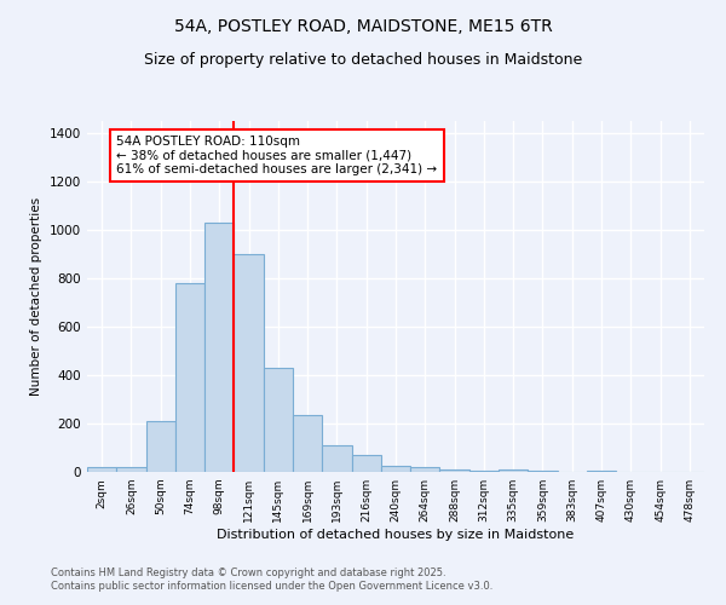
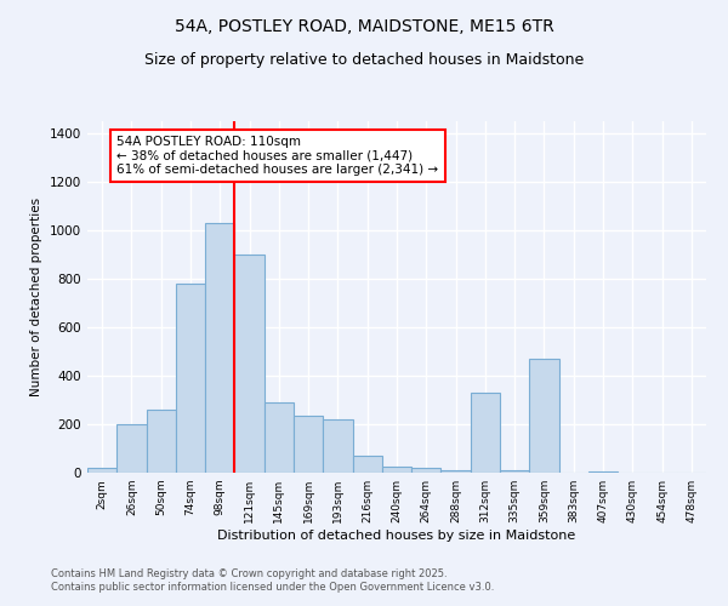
26sqm: 20 -> 200
50sqm: 210 -> 260
145sqm: 430 -> 290
193sqm: 110 -> 220
312sqm: 0 -> 330
359sqm: 0 -> 470
